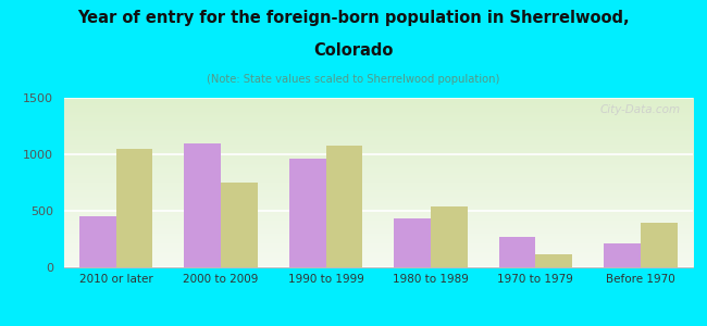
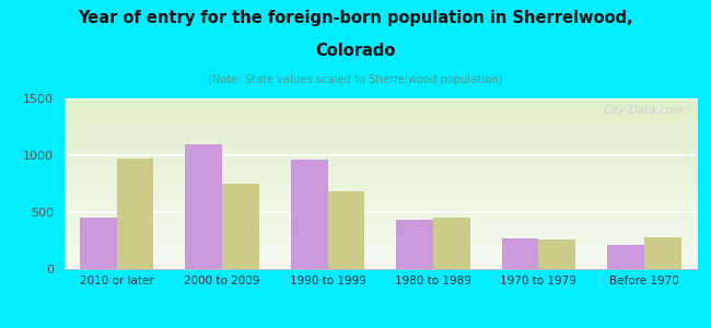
Colorado/2010 or later: 1050 -> 980
Colorado/1990 to 1999: 1080 -> 680
Colorado/1980 to 1989: 540 -> 450
Colorado/1970 to 1979: 120 -> 260
Colorado/Before 1970: 390 -> 280
